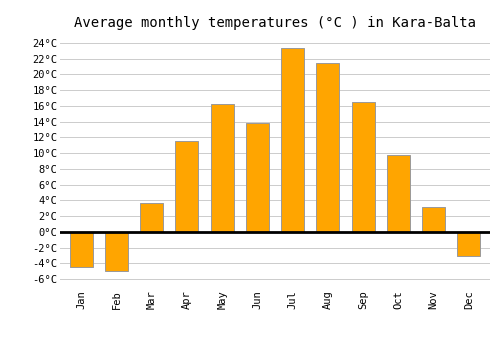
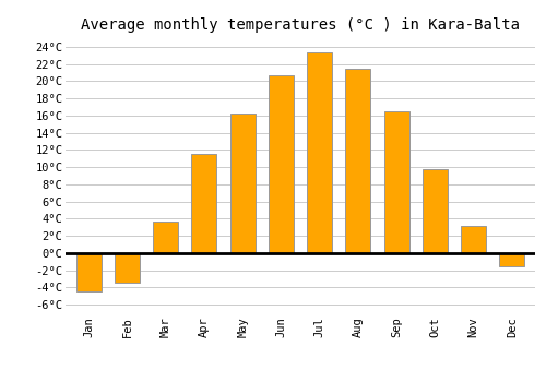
Feb: -5.0°C -> -3.5°C
Jun: 13.8°C -> 20.7°C
Dec: -3.0°C -> -1.5°C
